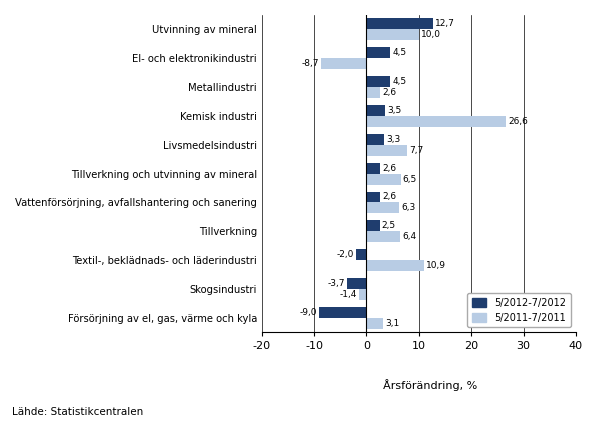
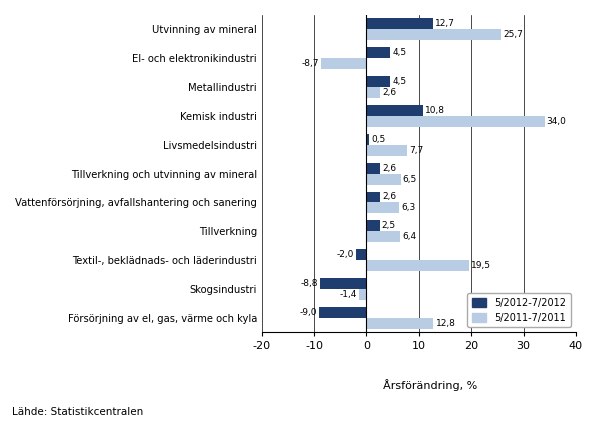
5/2011-7/2011/Utvinning av mineral: 10,0 -> 25,7
5/2012-7/2012/Kemisk industri: 3,5 -> 10,8
5/2011-7/2011/Kemisk industri: 26,6 -> 34,0
5/2012-7/2012/Livsmedelsindustri: 3,3 -> 0,5
5/2011-7/2011/Textil-, beklädnads- och läderindustri: 10,9 -> 19,5
5/2012-7/2012/Skogsindustri: -3,7 -> -8,8
5/2011-7/2011/Försörjning av el, gas, värme och kyla: 3,1 -> 12,8
